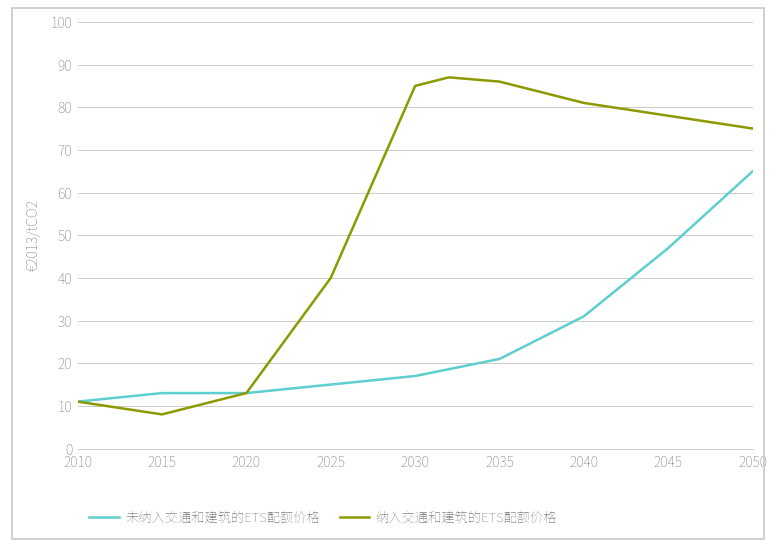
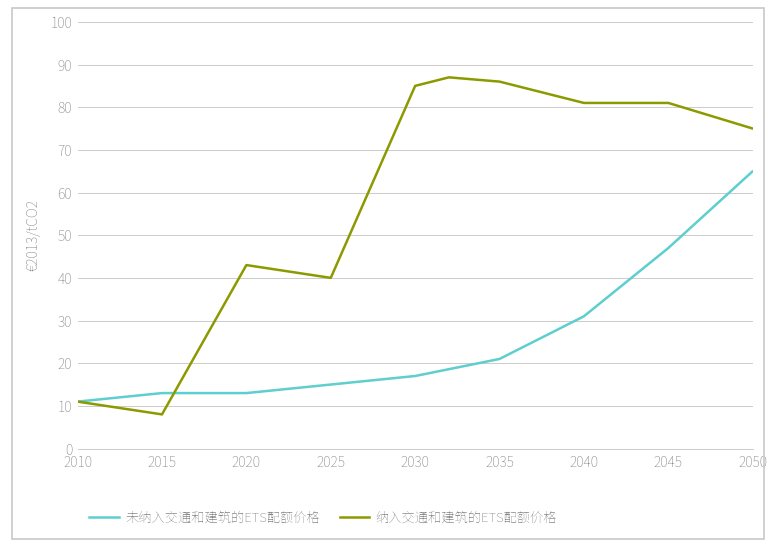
纳入交通和建筑的ETS配额价格/2020: 13 -> 43
纳入交通和建筑的ETS配额价格/2045: 78 -> 81
